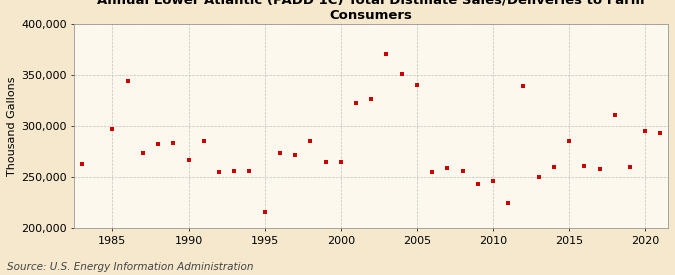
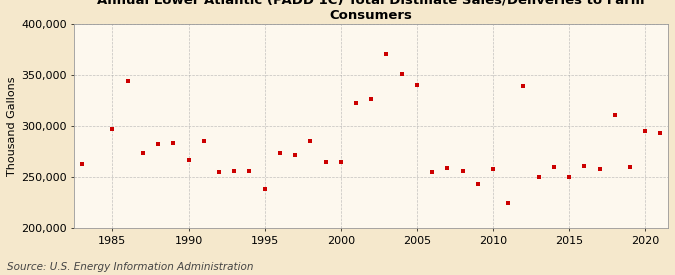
1995: 216,000 -> 239,000
2010: 246,000 -> 258,000
2015: 285,000 -> 250,000
